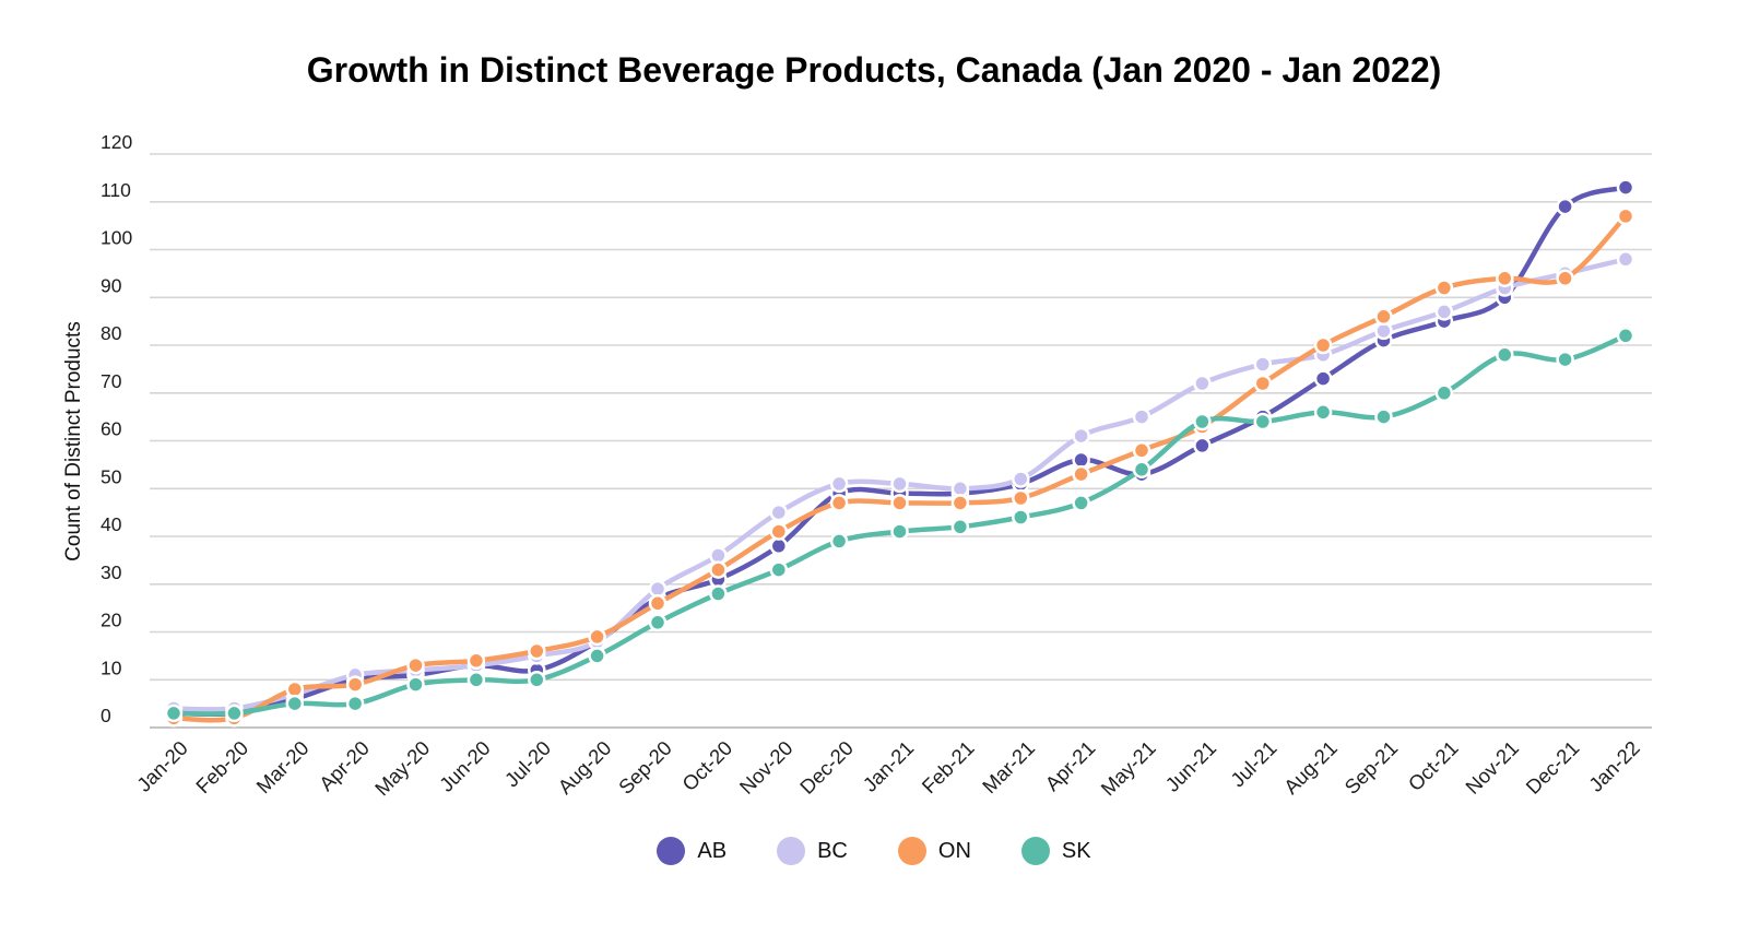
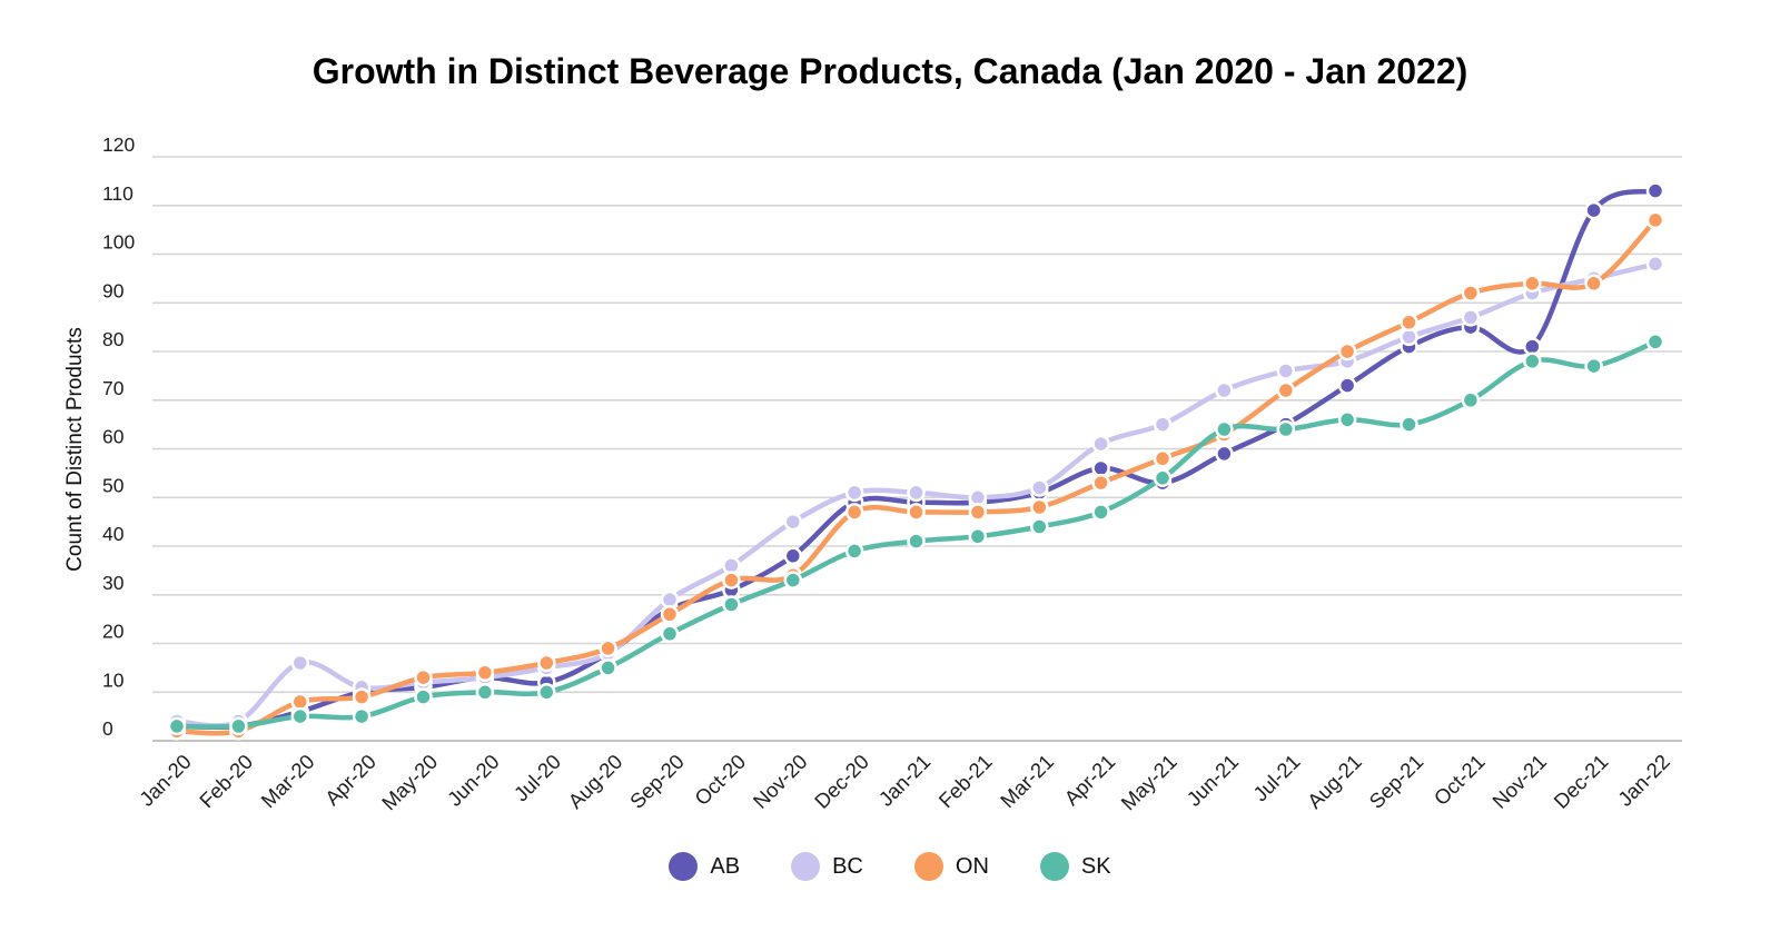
BC/Mar-20: 7 -> 16
ON/Nov-20: 41 -> 34
AB/Nov-21: 90 -> 81
